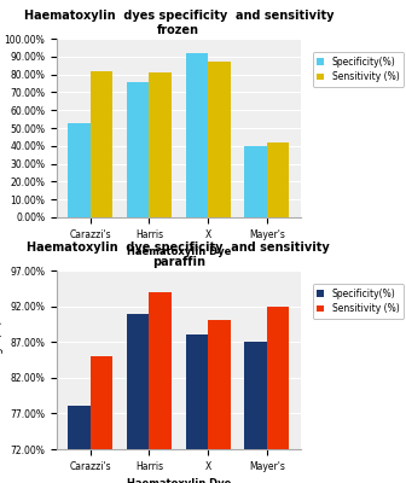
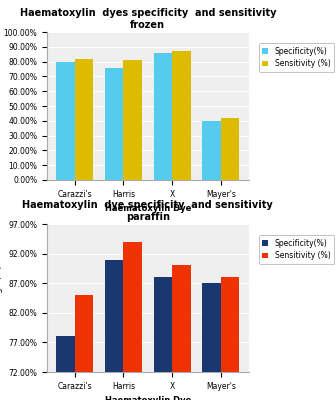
Haematoxylin dyes specificity and sensitivity frozen/Specificity(%)/Carazzi's: 53% -> 80%
Haematoxylin dyes specificity and sensitivity frozen/Specificity(%)/X: 92% -> 86%
Haematoxylin dye specificity and sensitivity paraffin/Sensitivity (%)/Mayer's: 92% -> 88%
